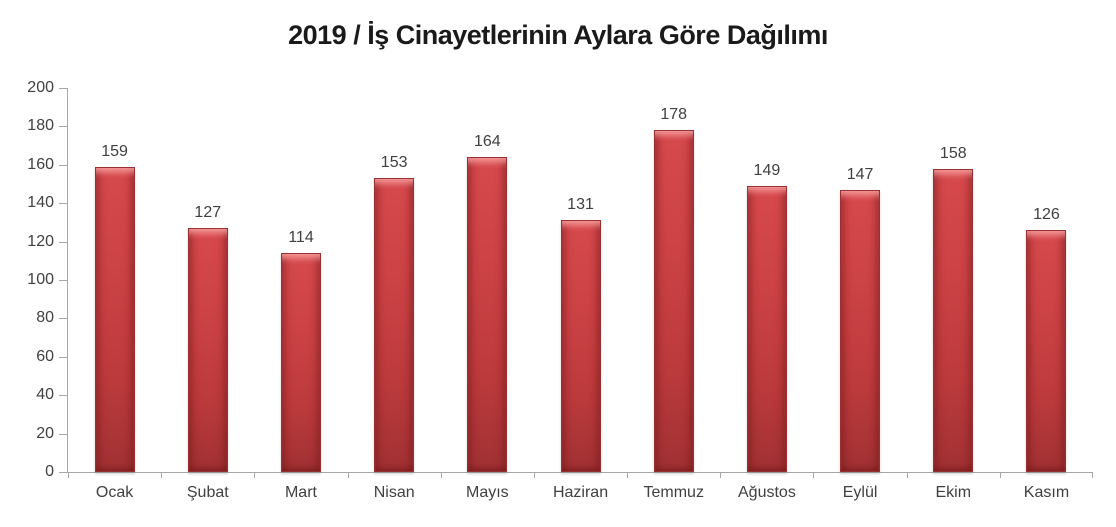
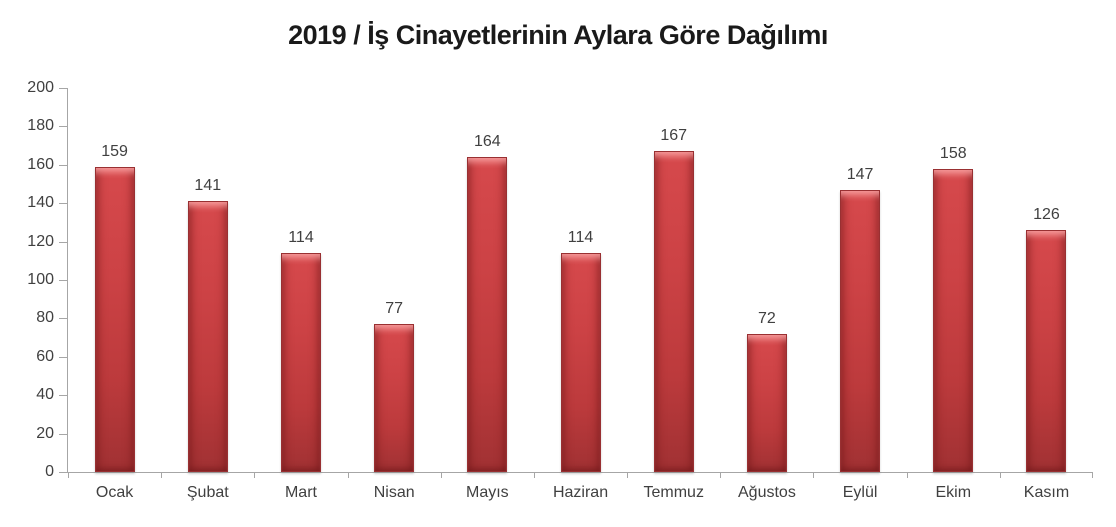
Şubat: 127 -> 141
Nisan: 153 -> 77
Haziran: 131 -> 114
Temmuz: 178 -> 167
Ağustos: 149 -> 72
